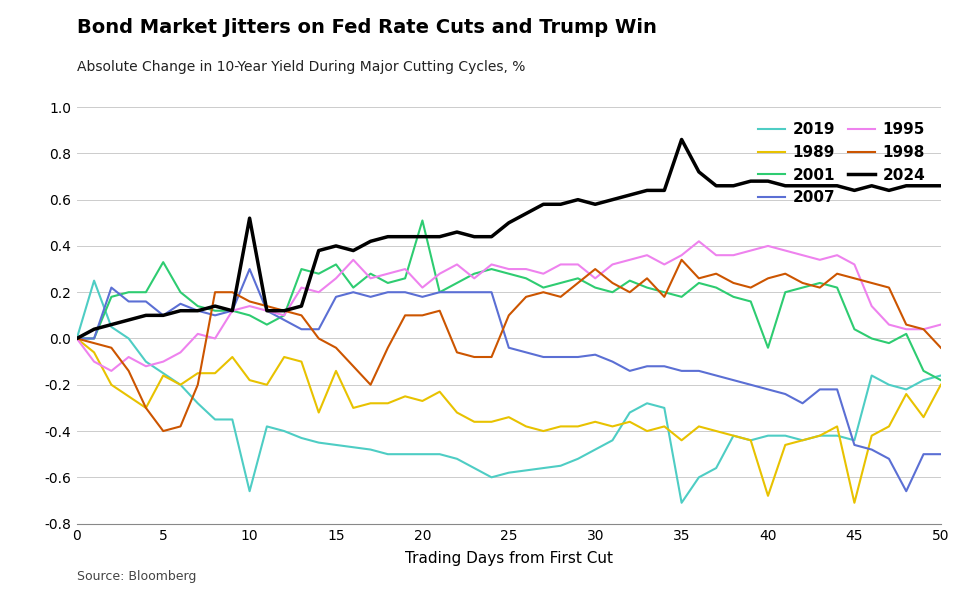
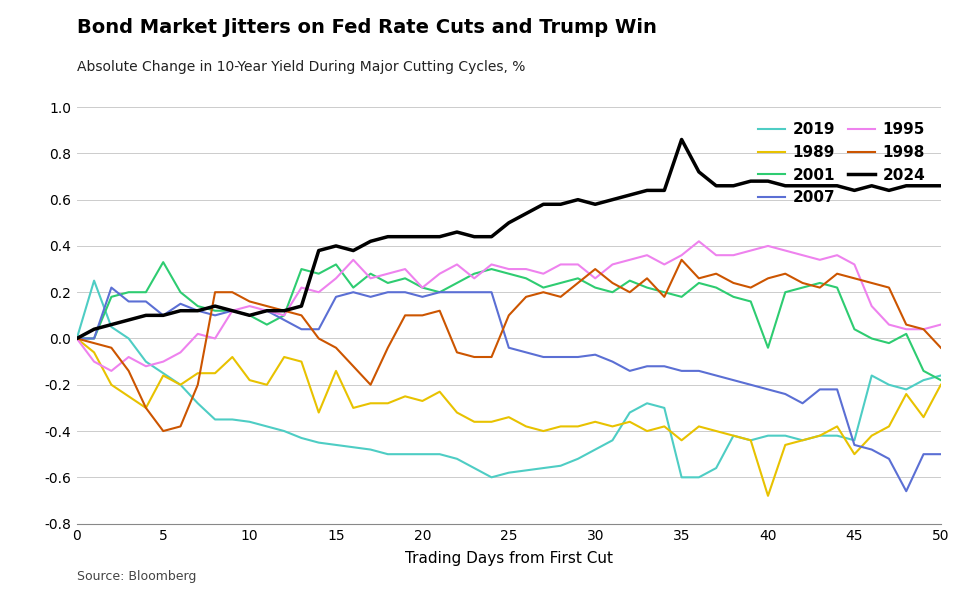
2019/10: -0.66 -> -0.36
2007/10: 0.30 -> 0.10
2024/10: 0.52 -> 0.10
2001/20: 0.51 -> 0.22
2019/35: -0.71 -> -0.60
1989/45: -0.71 -> -0.50
